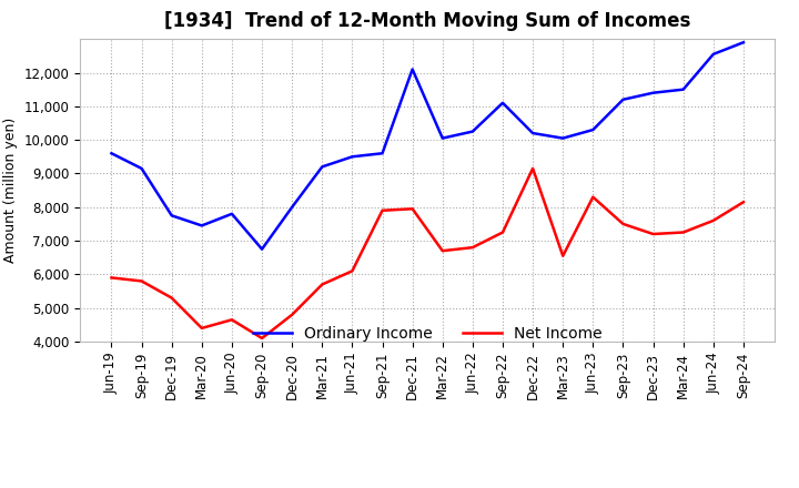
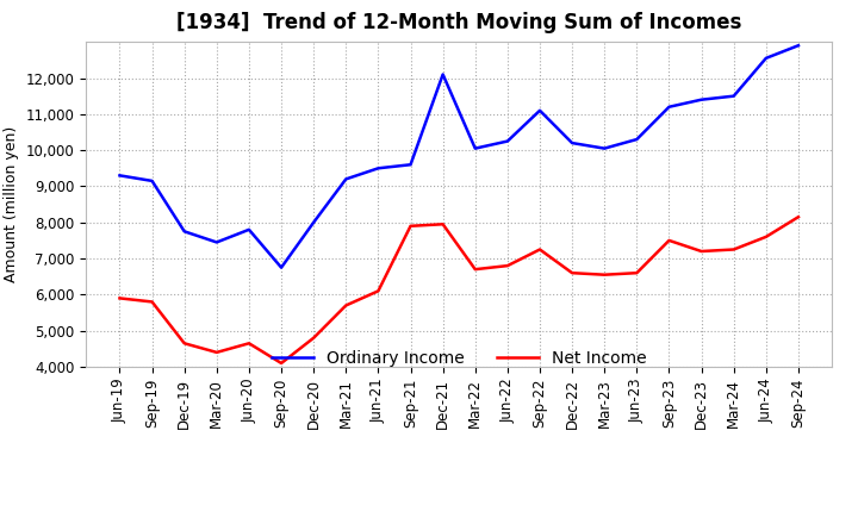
Ordinary Income/Jun-19: 9,600 -> 9,300
Net Income/Dec-19: 5,300 -> 4,650
Net Income/Dec-22: 9,150 -> 6,600
Net Income/Jun-23: 8,300 -> 6,600
